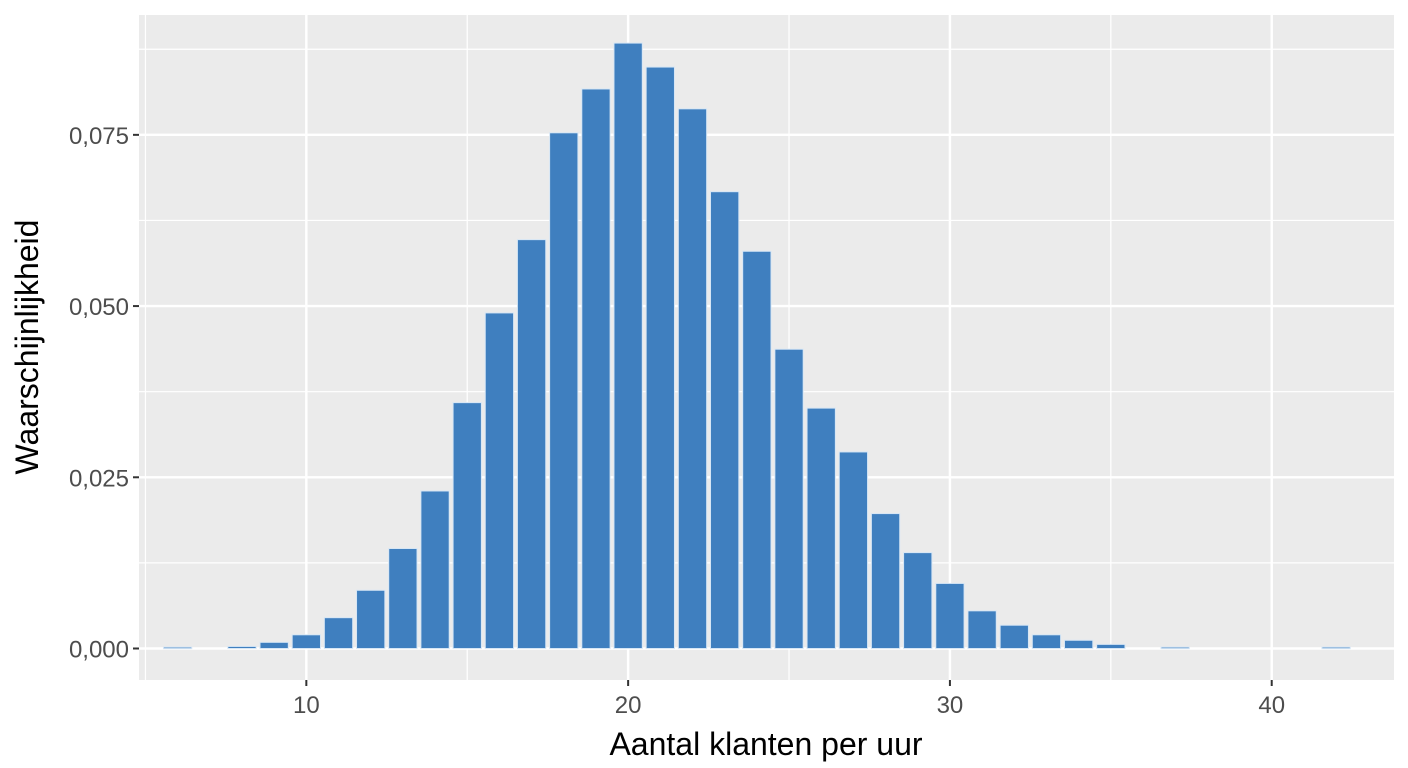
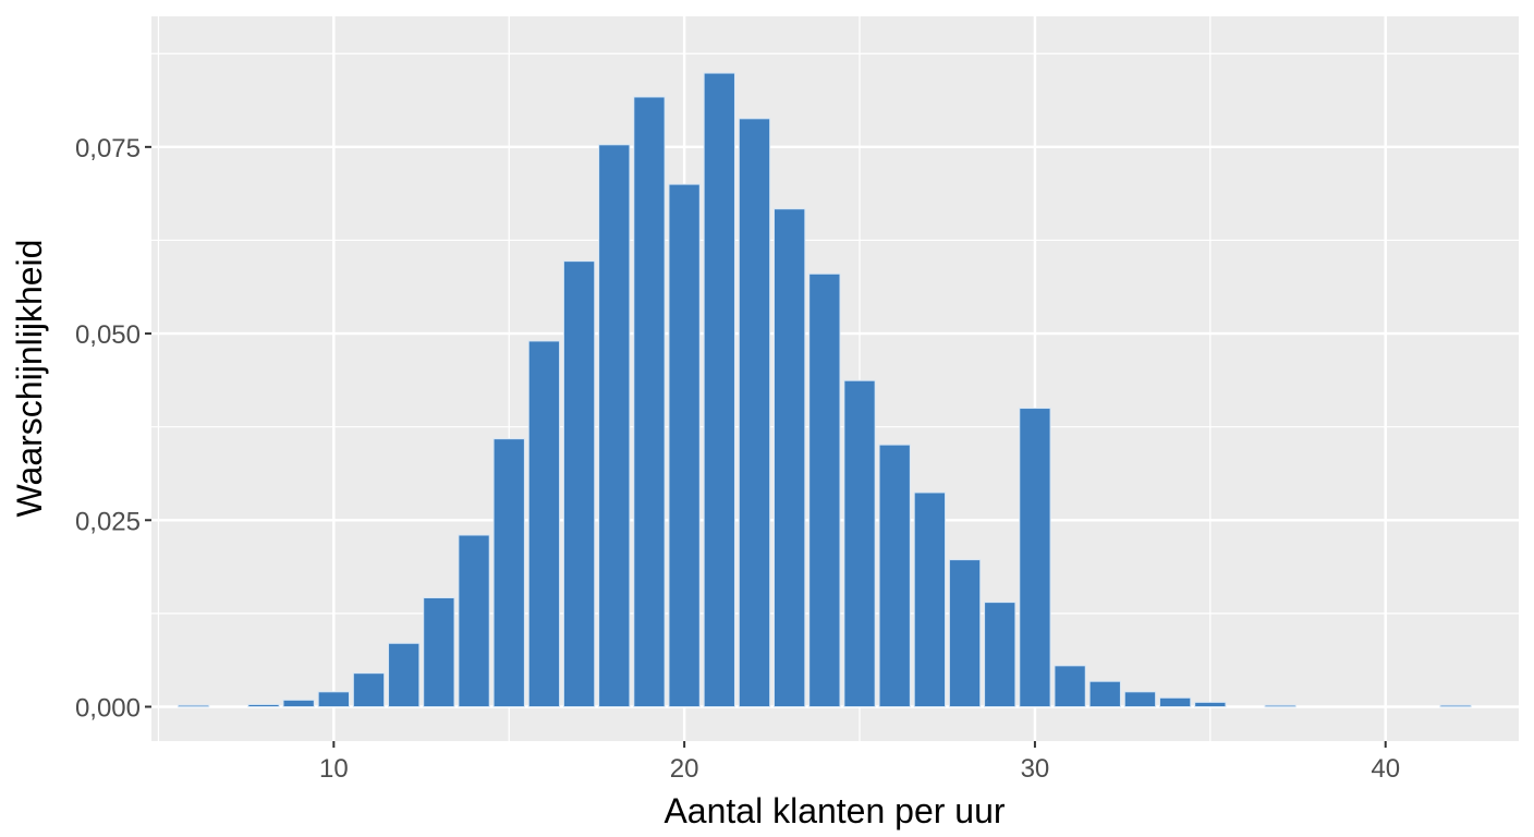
20: 0,09 -> 0,07
30: 0,01 -> 0,04
